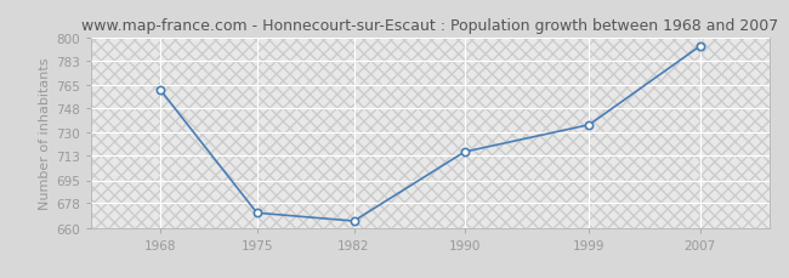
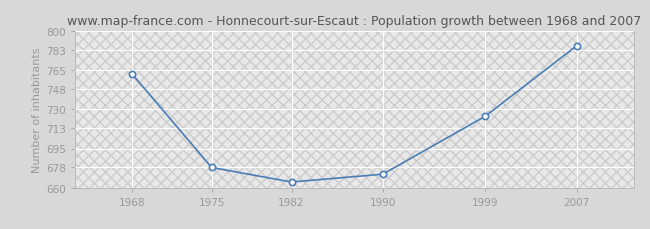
1975: 671 -> 678
1990: 716 -> 672
1999: 736 -> 724
2007: 794 -> 787
